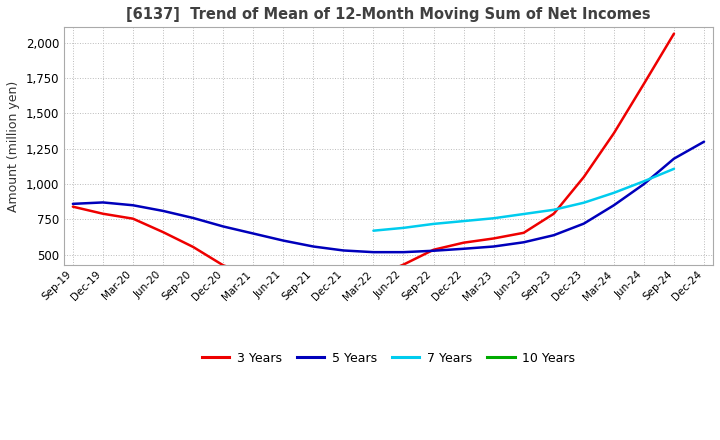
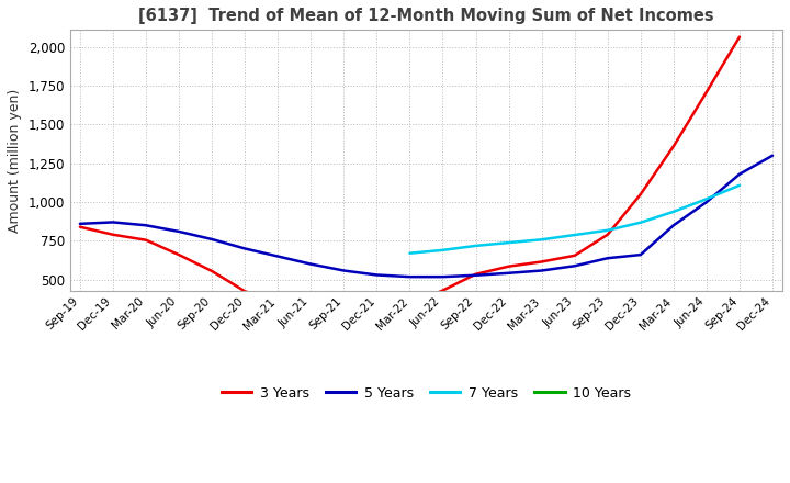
5 Years/Dec-23: 720 -> 660
